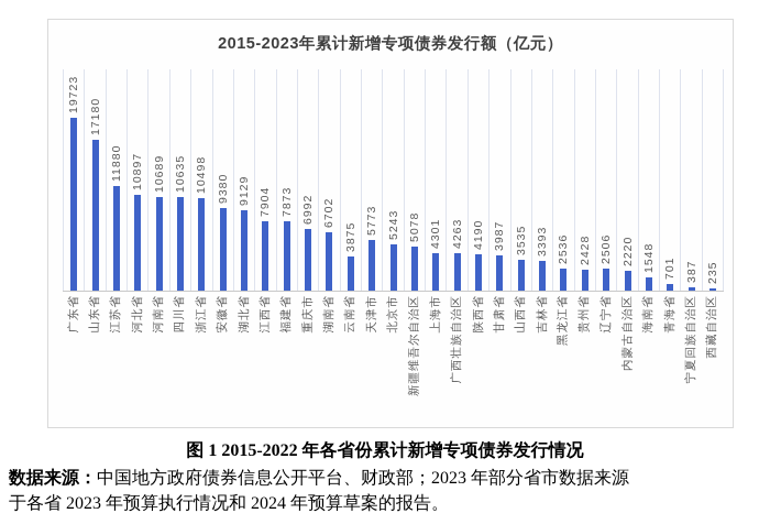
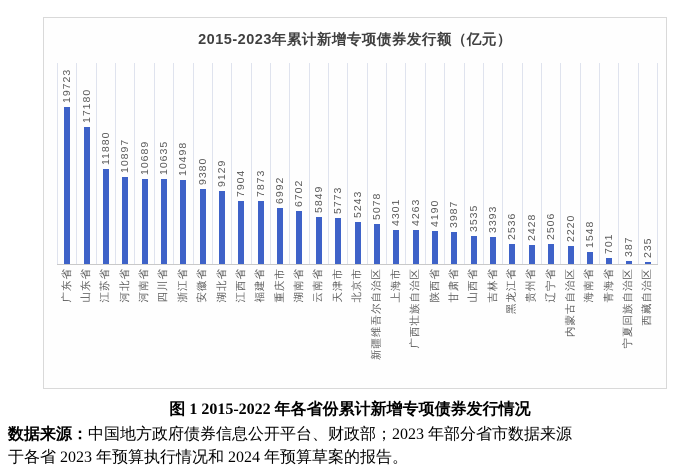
云南省: 3875 -> 5849
